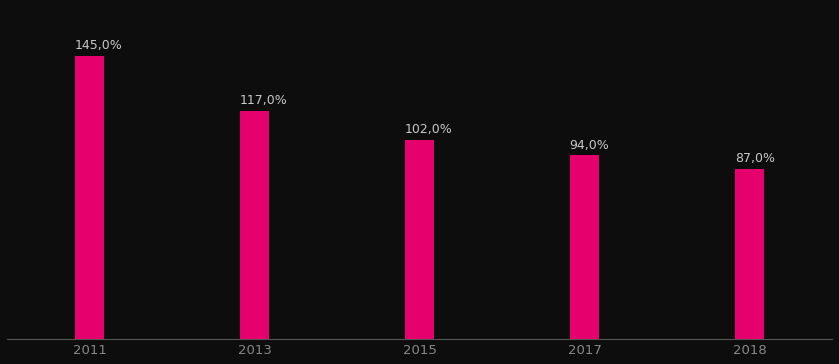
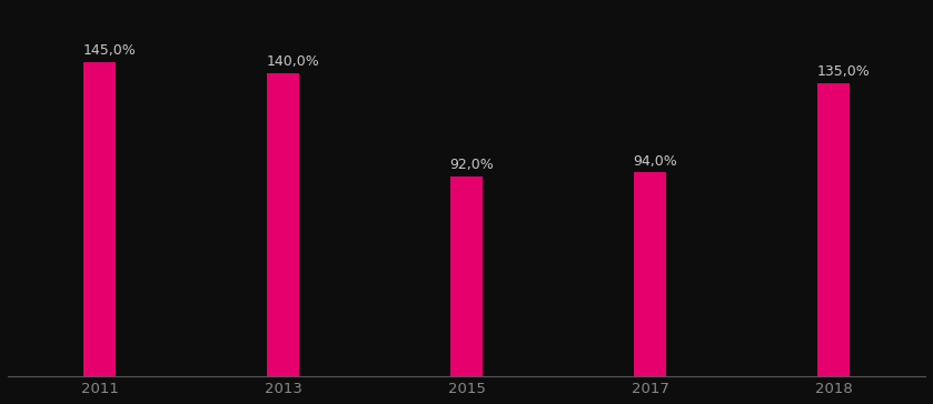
2013: 117,0% -> 140,0%
2015: 102,0% -> 92,0%
2018: 87,0% -> 135,0%
